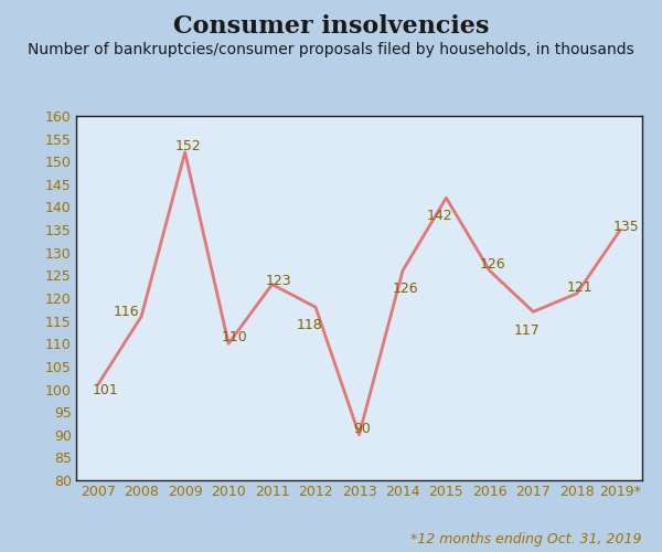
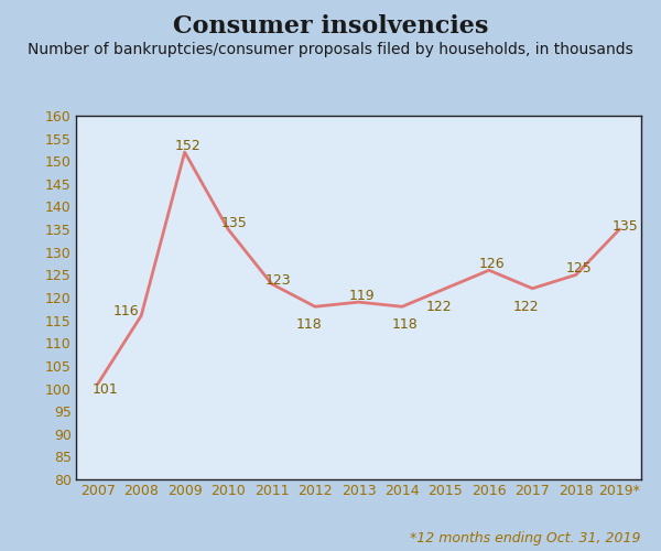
2010: 110 -> 135
2013: 90 -> 119
2014: 126 -> 118
2015: 142 -> 122
2017: 117 -> 122
2018: 121 -> 125
